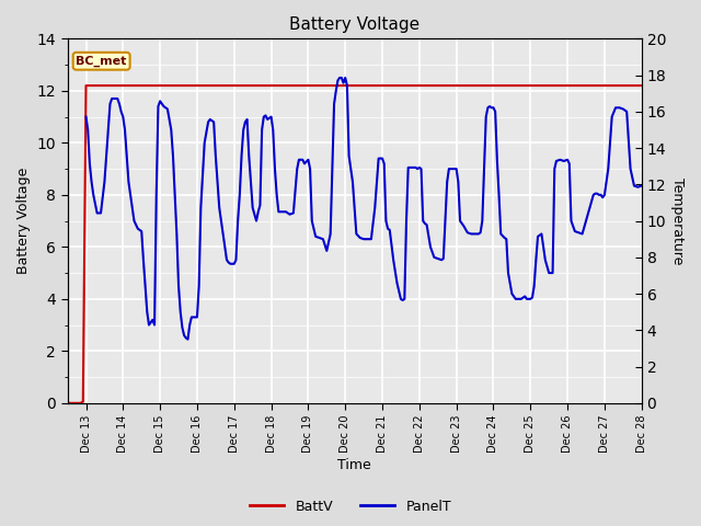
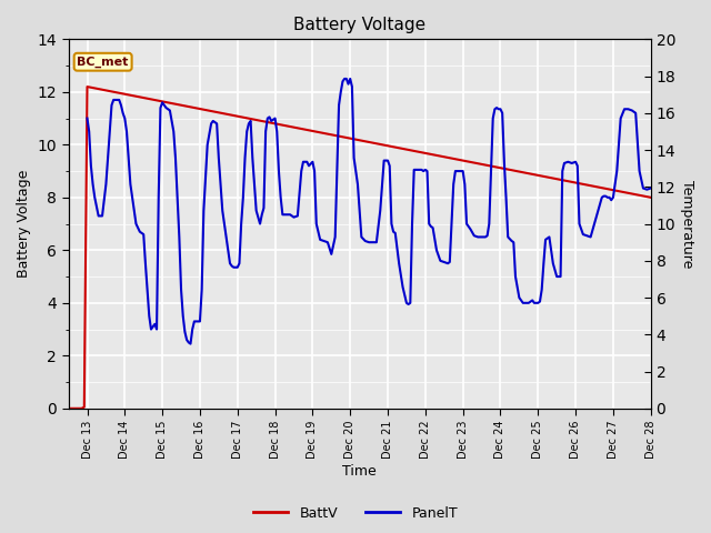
BattV/Dec 28: 12.20 -> 8.00
